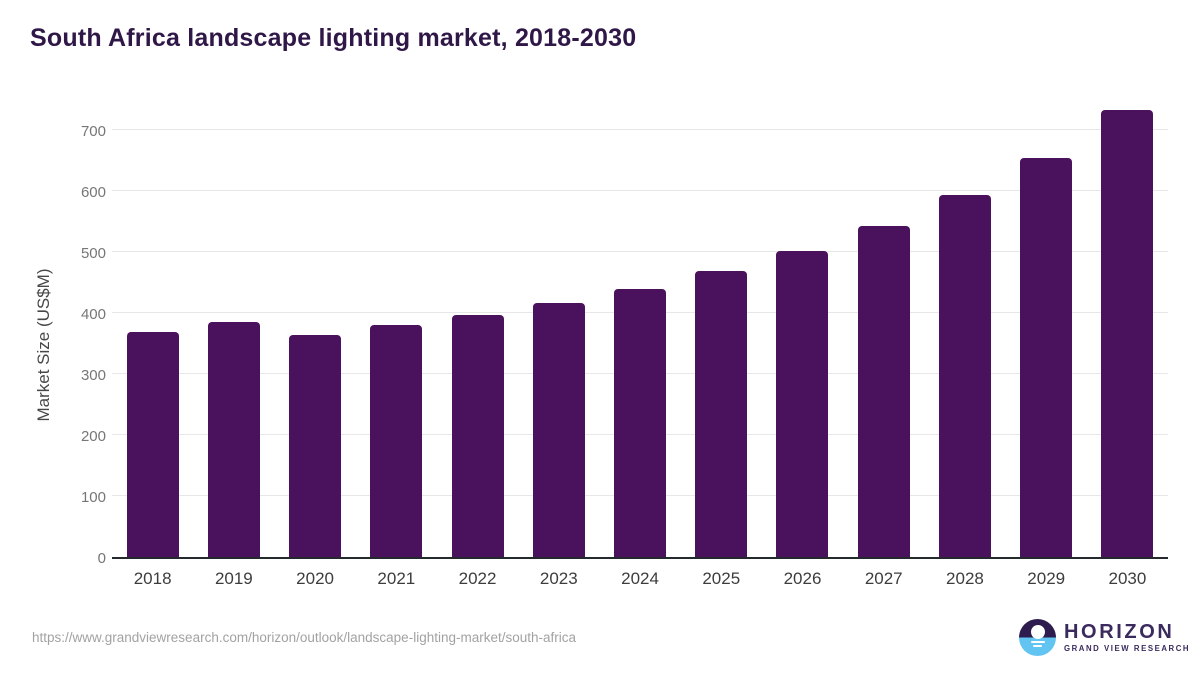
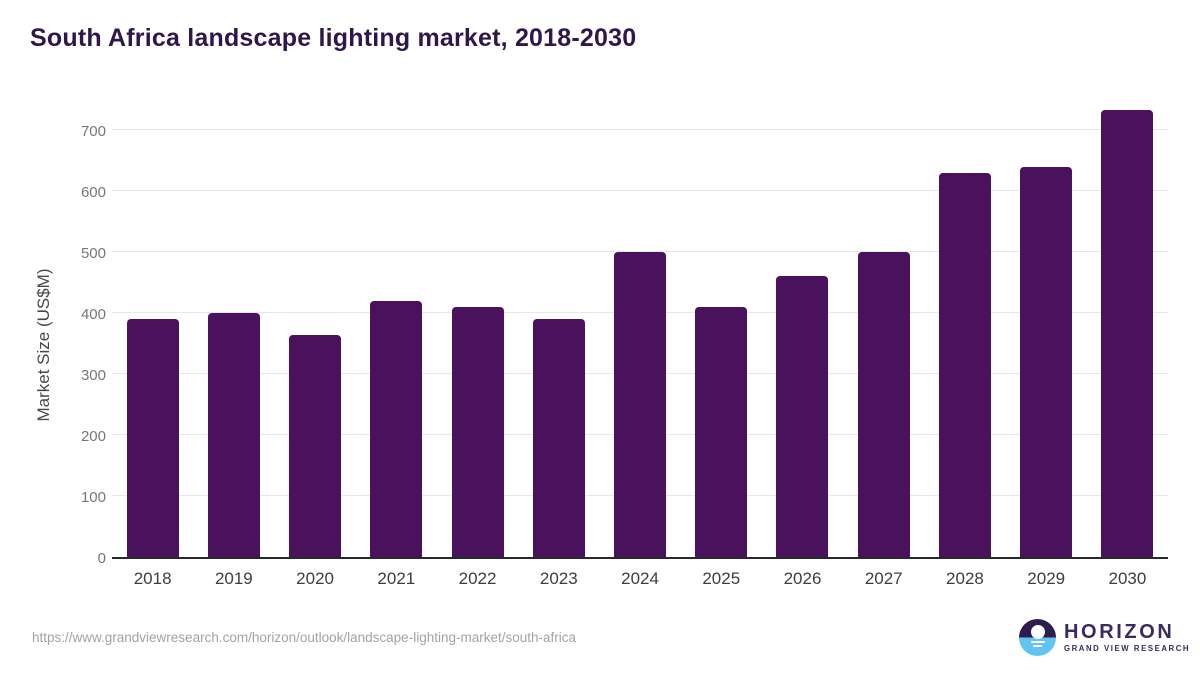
2018: 370 -> 390
2019: 390 -> 400
2021: 380 -> 420
2022: 400 -> 410
2023: 420 -> 390
2024: 440 -> 500
2025: 470 -> 410
2026: 500 -> 460
2027: 540 -> 500
2028: 590 -> 630
2029: 650 -> 640
